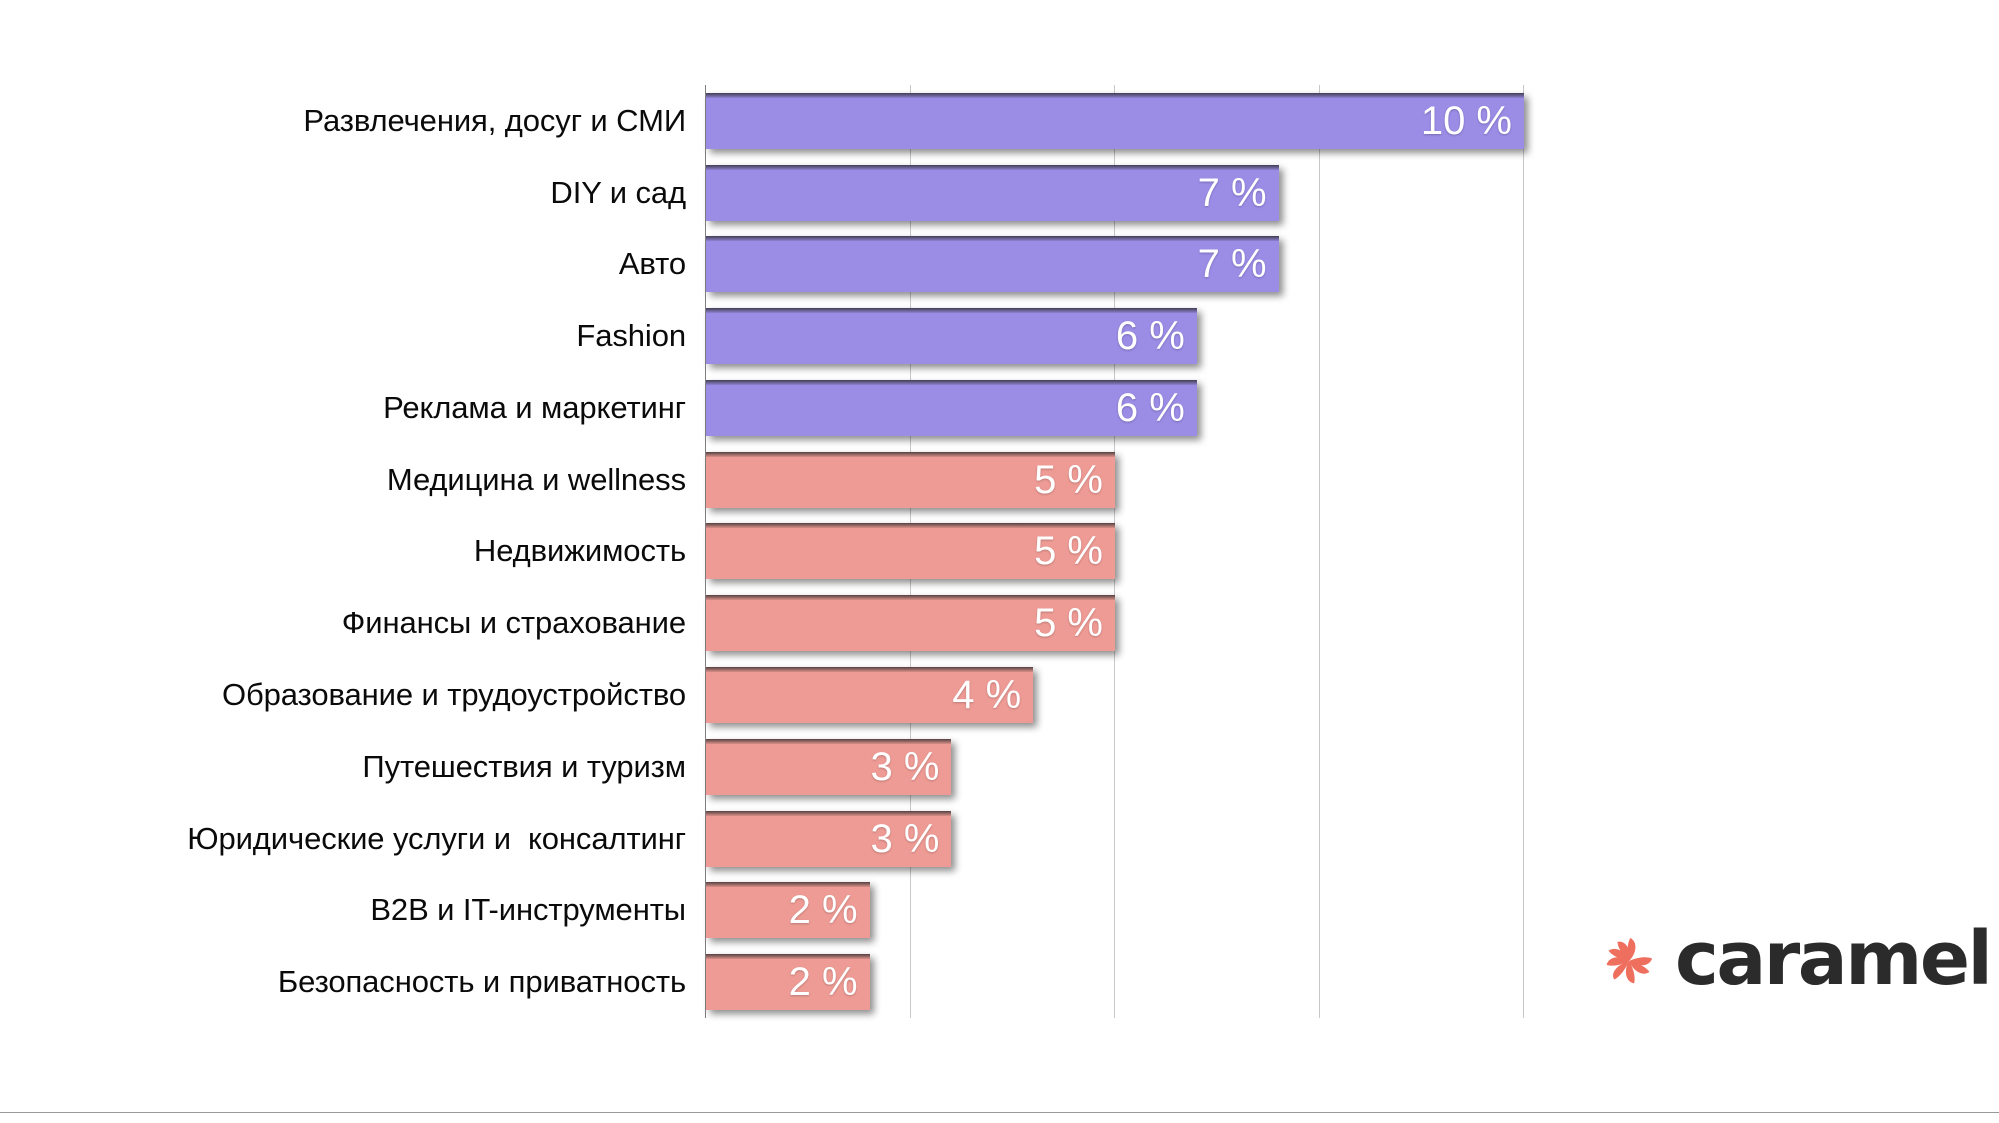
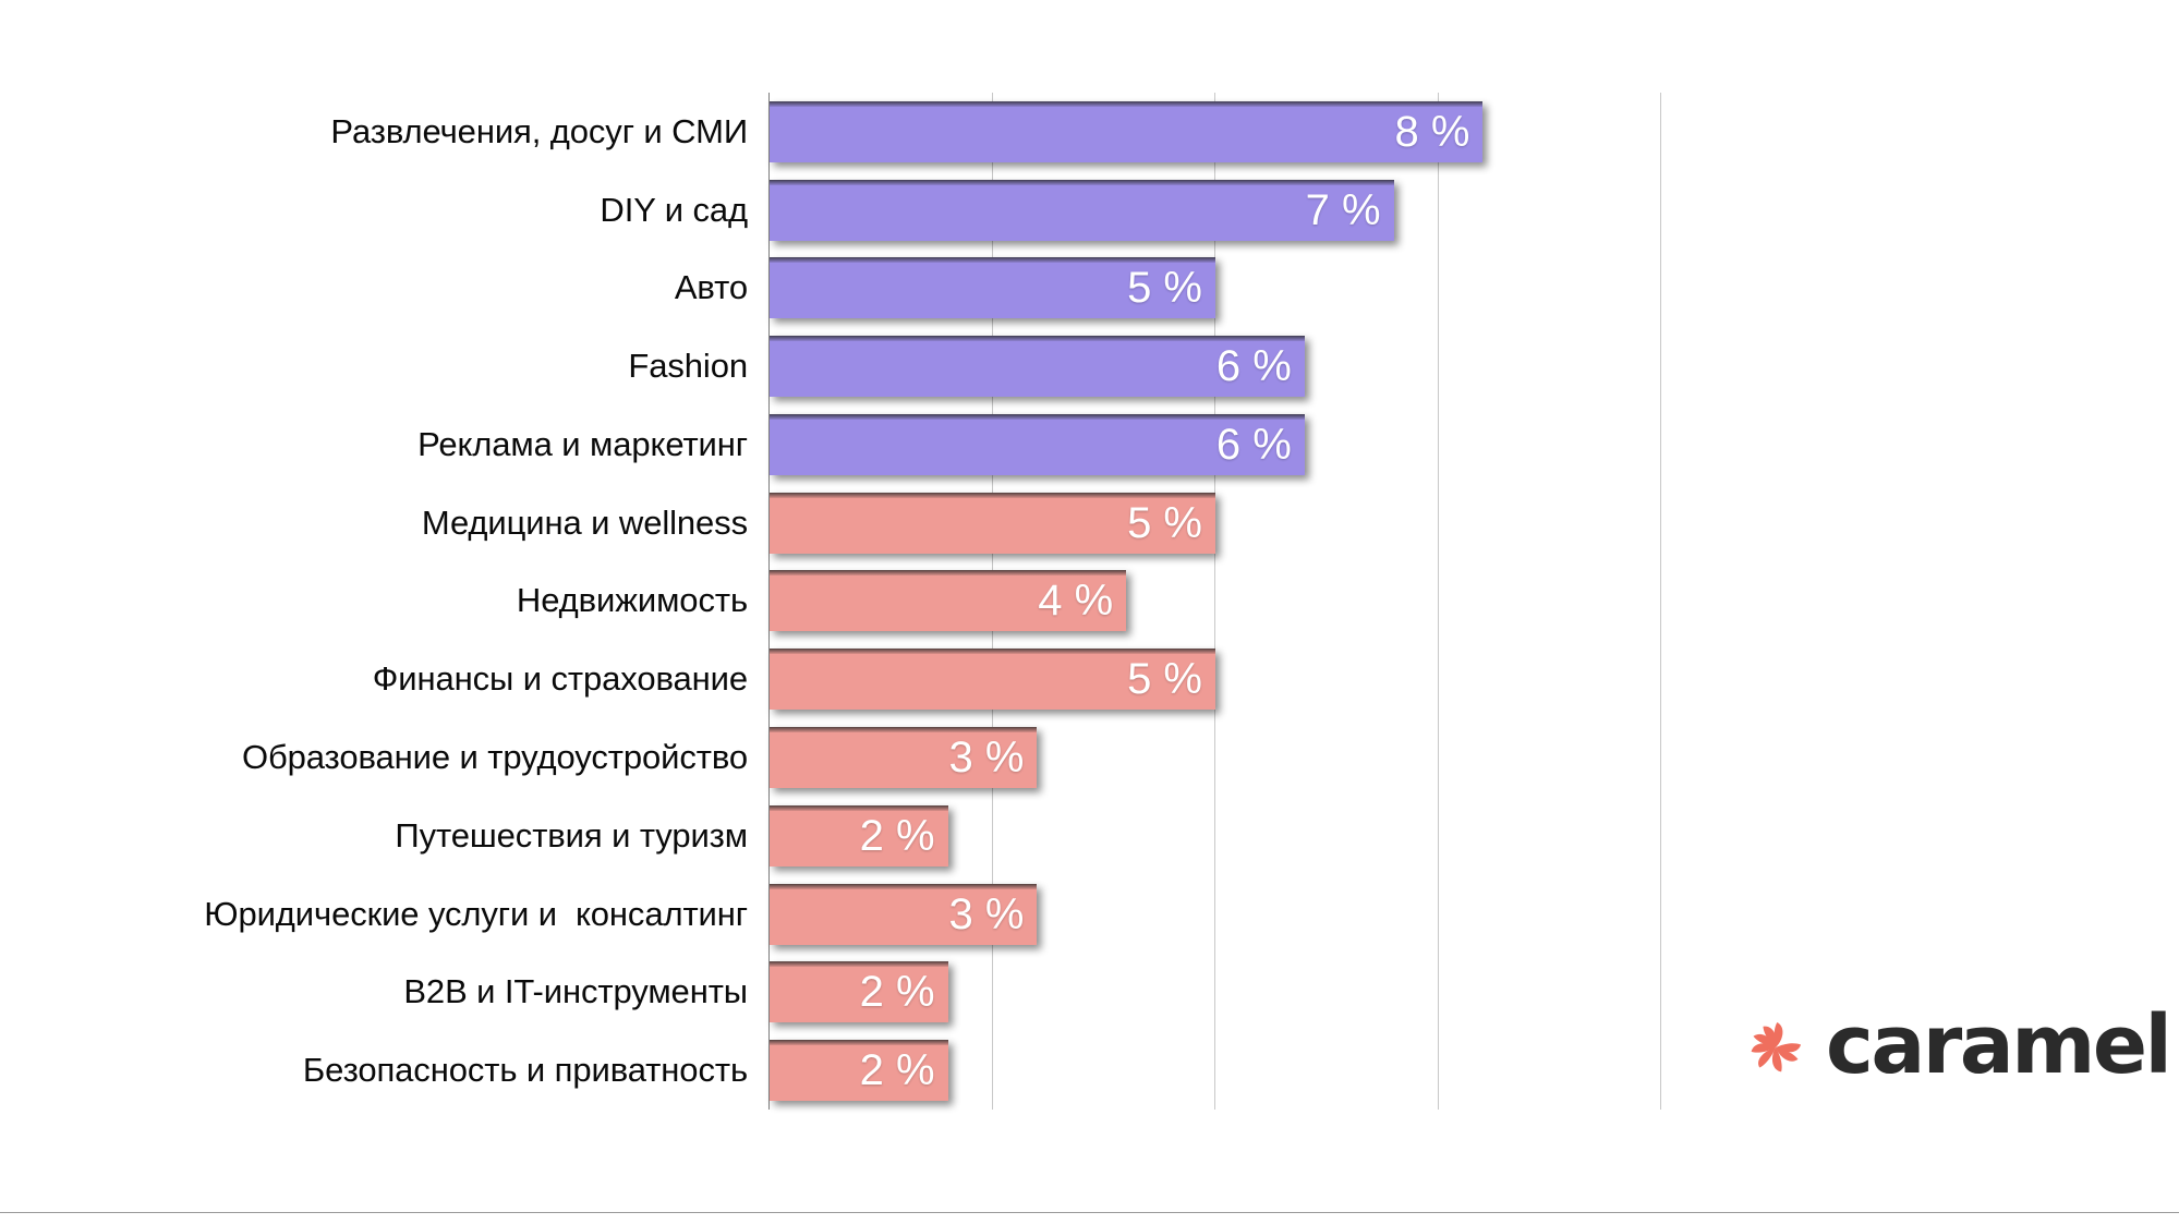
Развлечения, досуг и СМИ: 10 -> 8
Авто: 7 -> 5
Недвижимость: 5 -> 4
Образование и трудоустройство: 4 -> 3
Путешествия и туризм: 3 -> 2
